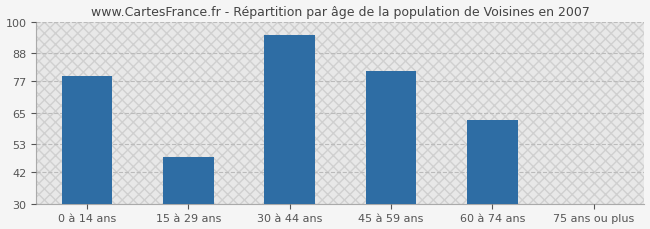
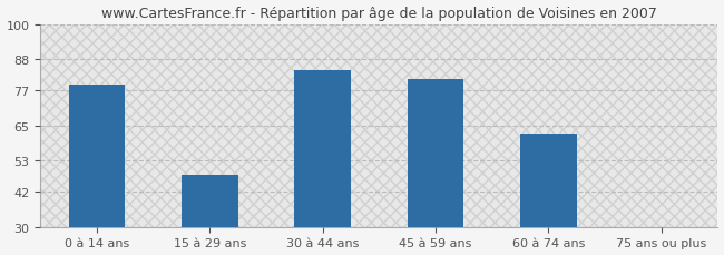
30 à 44 ans: 95 -> 84
